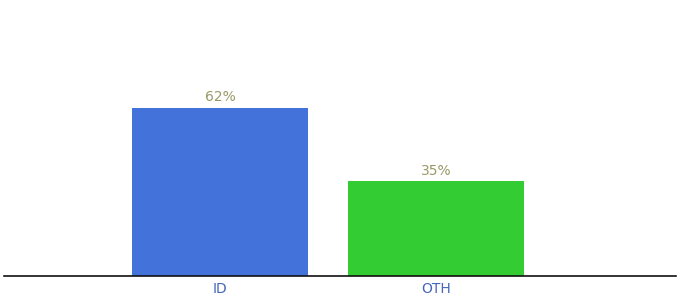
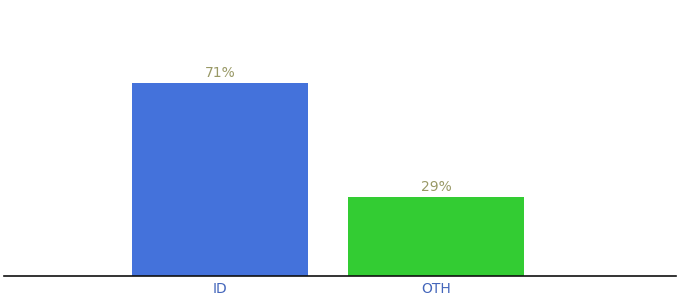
ID: 62% -> 71%
OTH: 35% -> 29%
